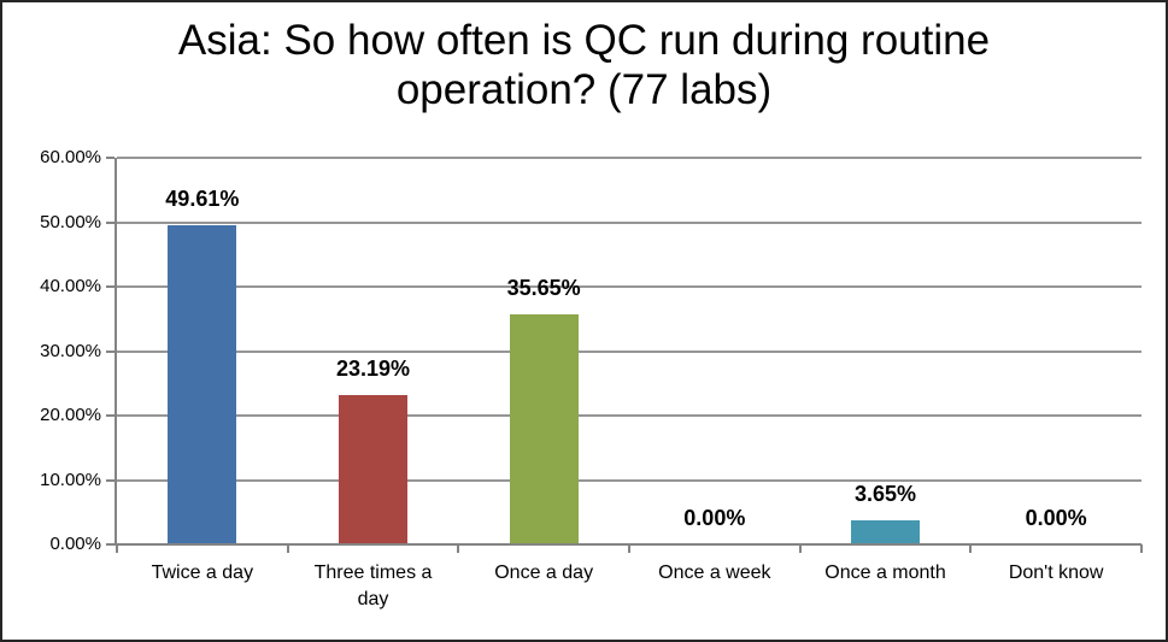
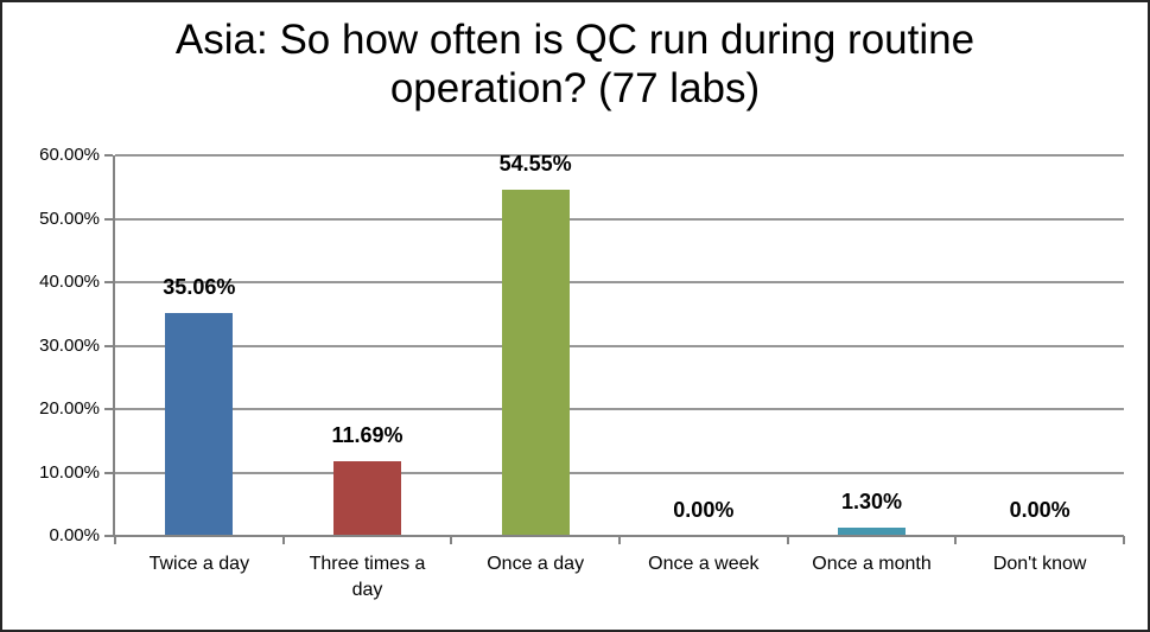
Twice a day: 49.61% -> 35.06%
Three times a day: 23.19% -> 11.69%
Once a day: 35.65% -> 54.55%
Once a month: 3.65% -> 1.30%
